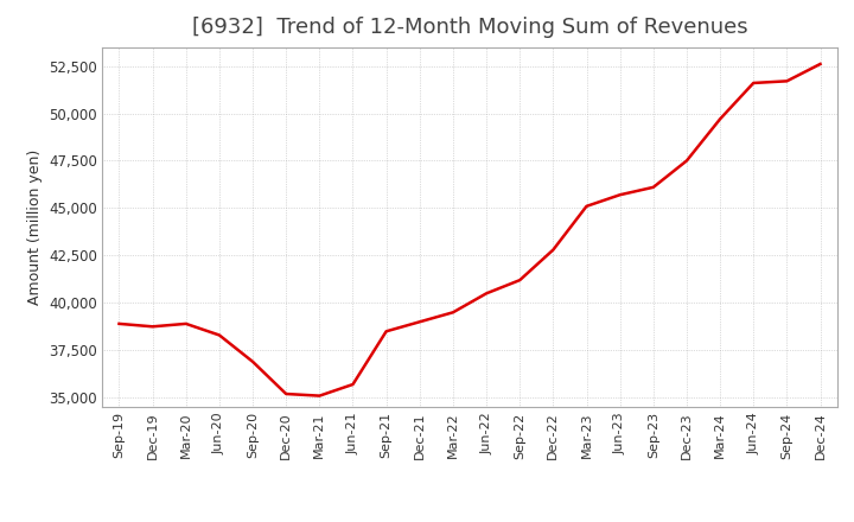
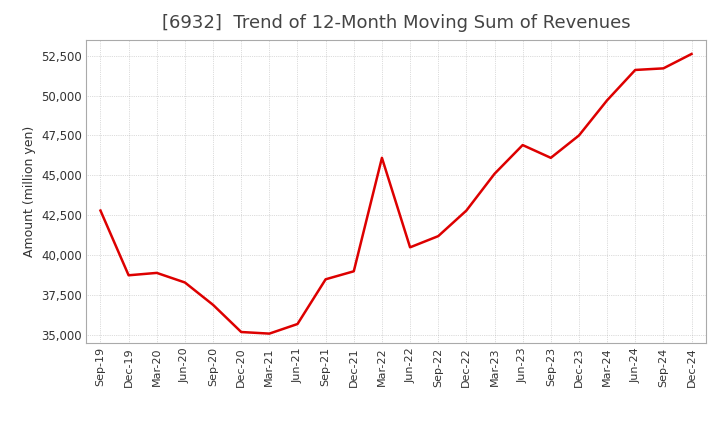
Sep-19: 38,900 -> 42,800
Mar-22: 39,500 -> 46,100
Jun-23: 45,700 -> 46,900
